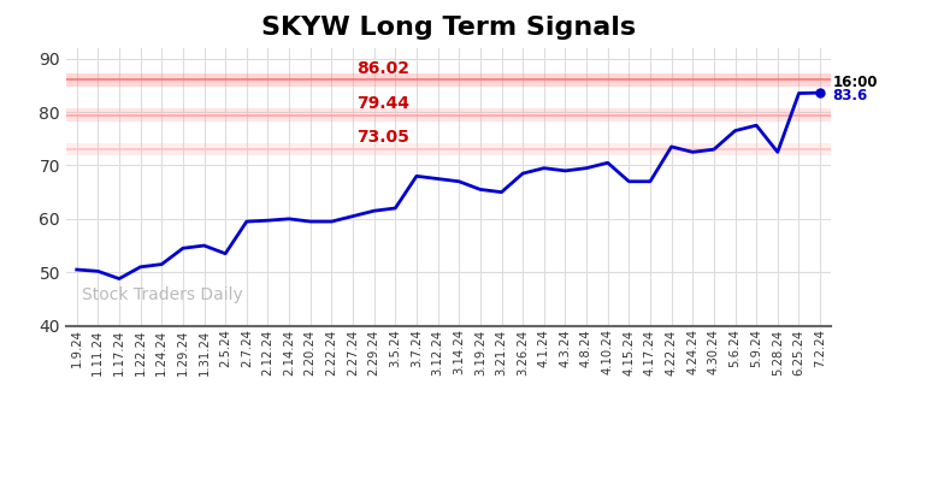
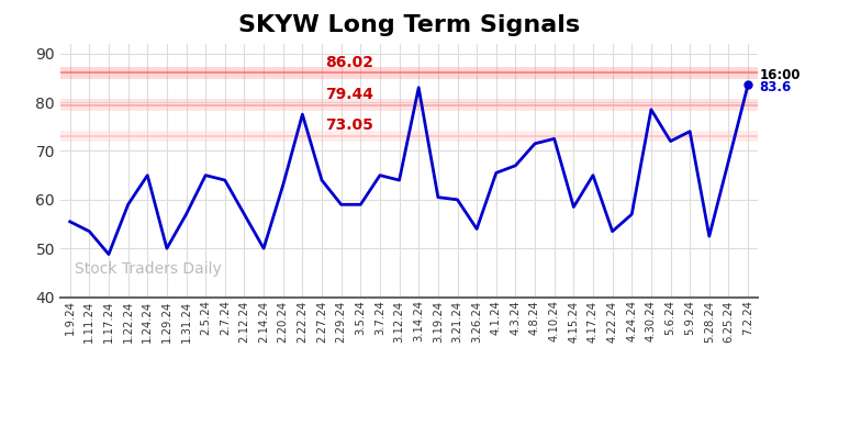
1.9.24: 50.5 -> 55.5
1.11.24: 50.2 -> 53.5
1.22.24: 51.0 -> 59.0
1.24.24: 51.5 -> 65.0
1.29.24: 54.5 -> 50.0
1.31.24: 55.0 -> 57.0
2.5.24: 53.5 -> 65.0
2.7.24: 59.5 -> 64.0
2.12.24: 59.7 -> 57.0
2.14.24: 60.0 -> 50.0
2.20.24: 59.5 -> 63.0
2.22.24: 59.5 -> 77.5
2.27.24: 60.5 -> 64.0
2.29.24: 61.5 -> 59.0
3.5.24: 62.0 -> 59.0
3.7.24: 68.0 -> 65.0
3.12.24: 67.5 -> 64.0
3.14.24: 67.0 -> 83.0
3.19.24: 65.5 -> 60.5
3.21.24: 65.0 -> 60.0
3.26.24: 68.5 -> 54.0
4.1.24: 69.5 -> 65.5
4.3.24: 69.0 -> 67.0
4.8.24: 69.5 -> 71.5
4.10.24: 70.5 -> 72.5
4.15.24: 67.0 -> 58.5
4.17.24: 67.0 -> 65.0
4.22.24: 73.5 -> 53.5
4.24.24: 72.5 -> 57.0
4.30.24: 73.0 -> 78.5
5.6.24: 76.5 -> 72.0
5.9.24: 77.5 -> 74.0
5.28.24: 72.5 -> 52.5
6.25.24: 83.5 -> 68.0
